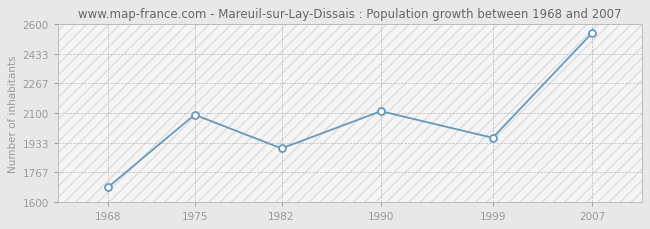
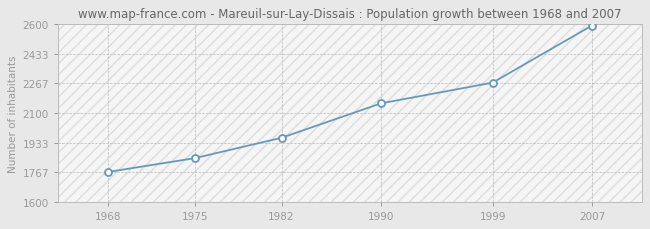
1968: 1680 -> 1770
1975: 2090 -> 1840
1982: 1900 -> 1960
1990: 2110 -> 2150
1999: 1960 -> 2270
2007: 2550 -> 2590
